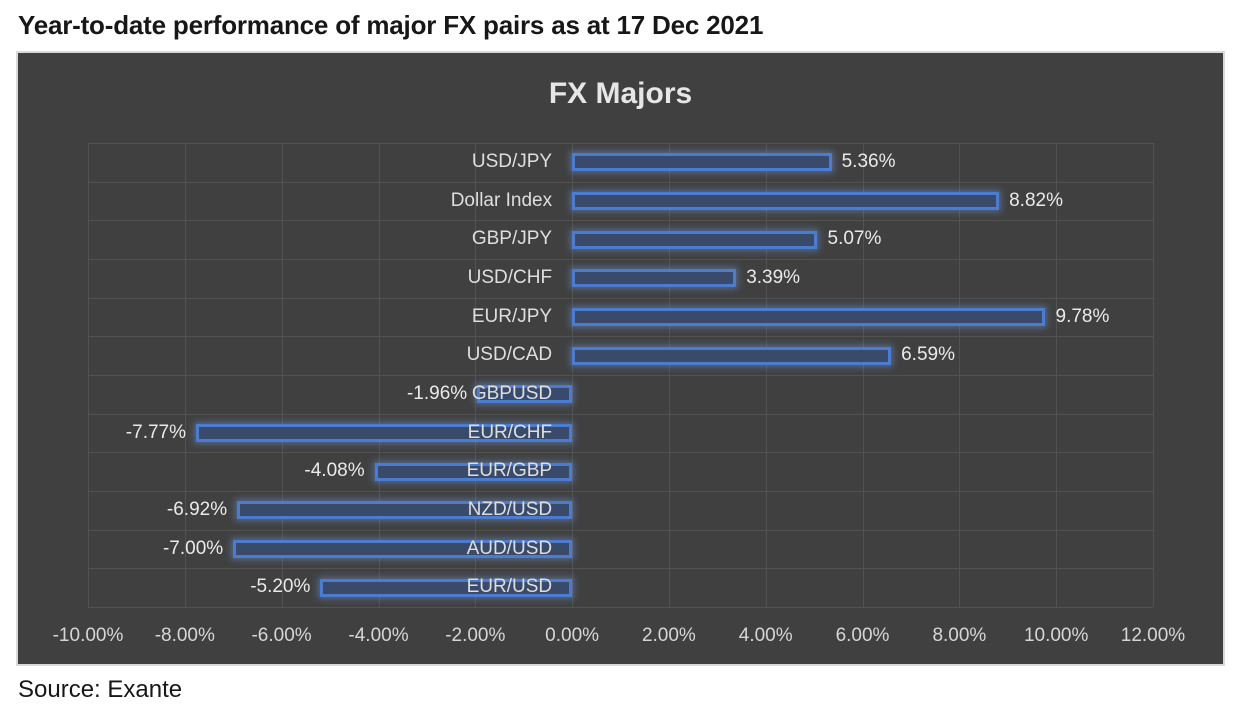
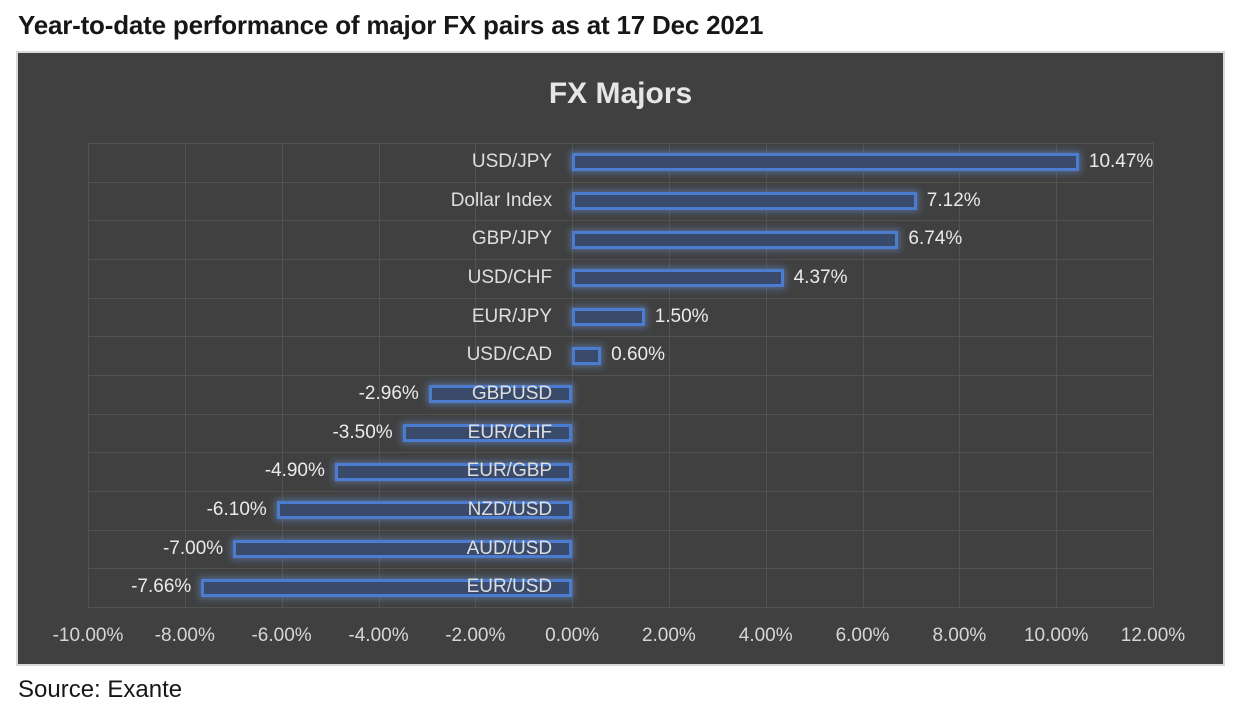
USD/JPY: 5.36% -> 10.47%
Dollar Index: 8.82% -> 7.12%
GBP/JPY: 5.07% -> 6.74%
USD/CHF: 3.39% -> 4.37%
EUR/JPY: 9.78% -> 1.50%
USD/CAD: 6.59% -> 0.60%
GBPUSD: -1.96% -> -2.96%
EUR/CHF: -7.77% -> -3.50%
EUR/GBP: -4.08% -> -4.90%
NZD/USD: -6.92% -> -6.10%
EUR/USD: -5.20% -> -7.66%
